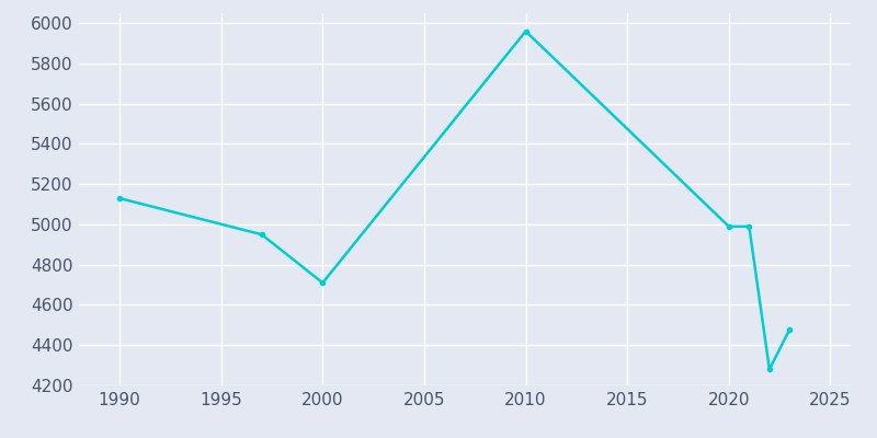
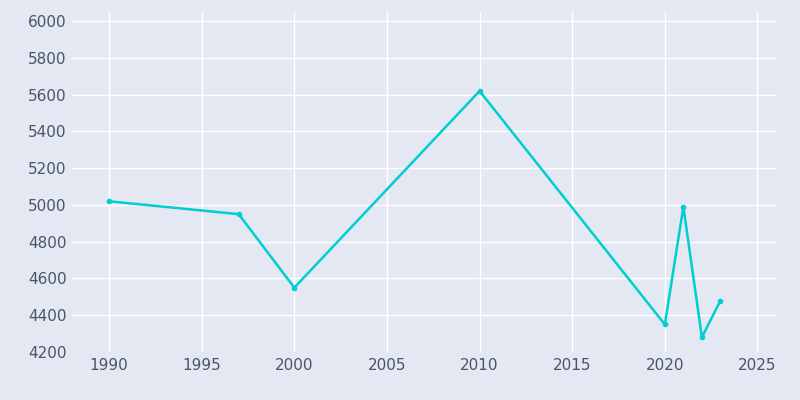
1990: 5130 -> 5020
2000: 4710 -> 4550
2010: 5960 -> 5620
2020: 4990 -> 4350
